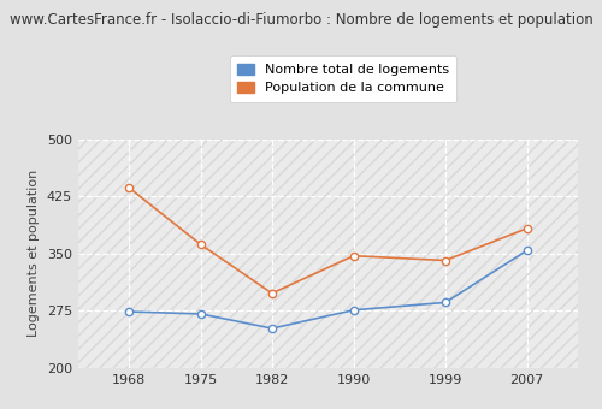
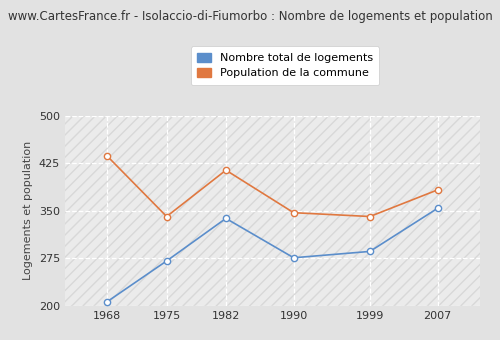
Nombre total de logements/1968: 274 -> 207
Population de la commune/1975: 362 -> 341
Nombre total de logements/1982: 252 -> 338
Population de la commune/1982: 298 -> 414
